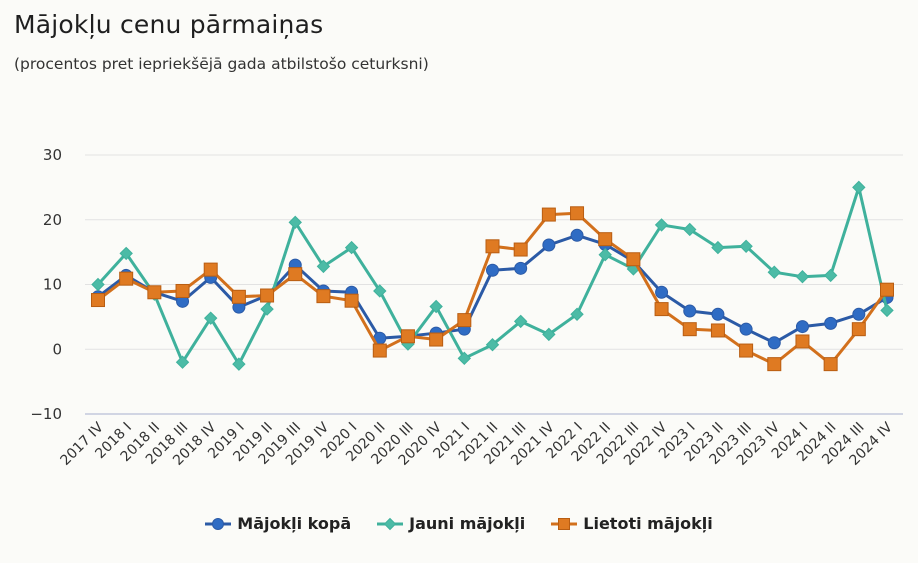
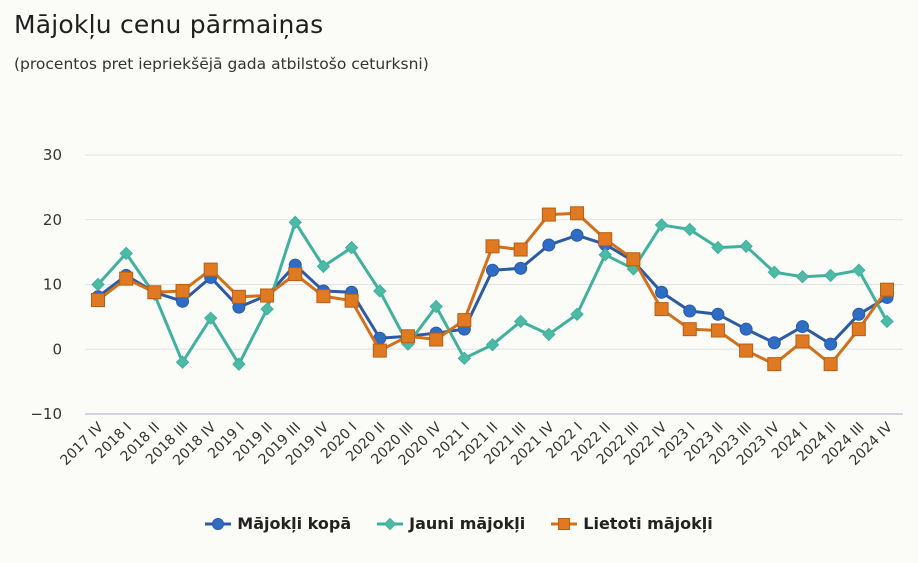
Mājokļi kopā/2024 II: 4 -> 1
Jauni mājokļi/2024 III: 25 -> 12
Jauni mājokļi/2024 IV: 6 -> 4
